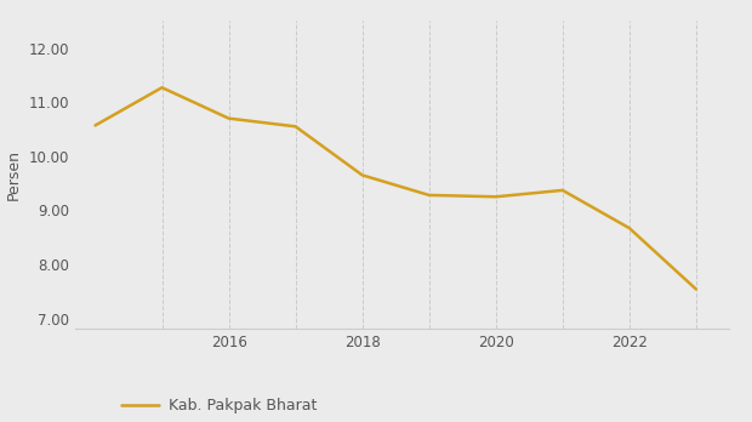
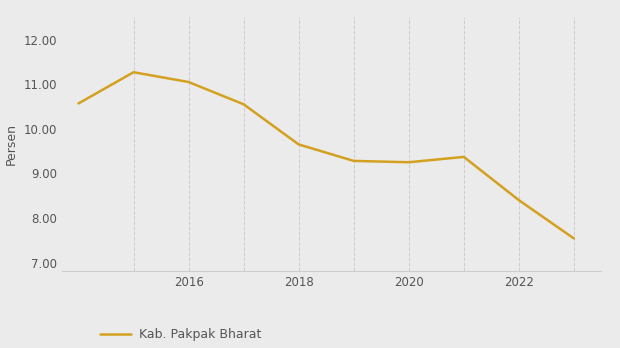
2016: 10.70 -> 11.05
2022: 8.67 -> 8.40
